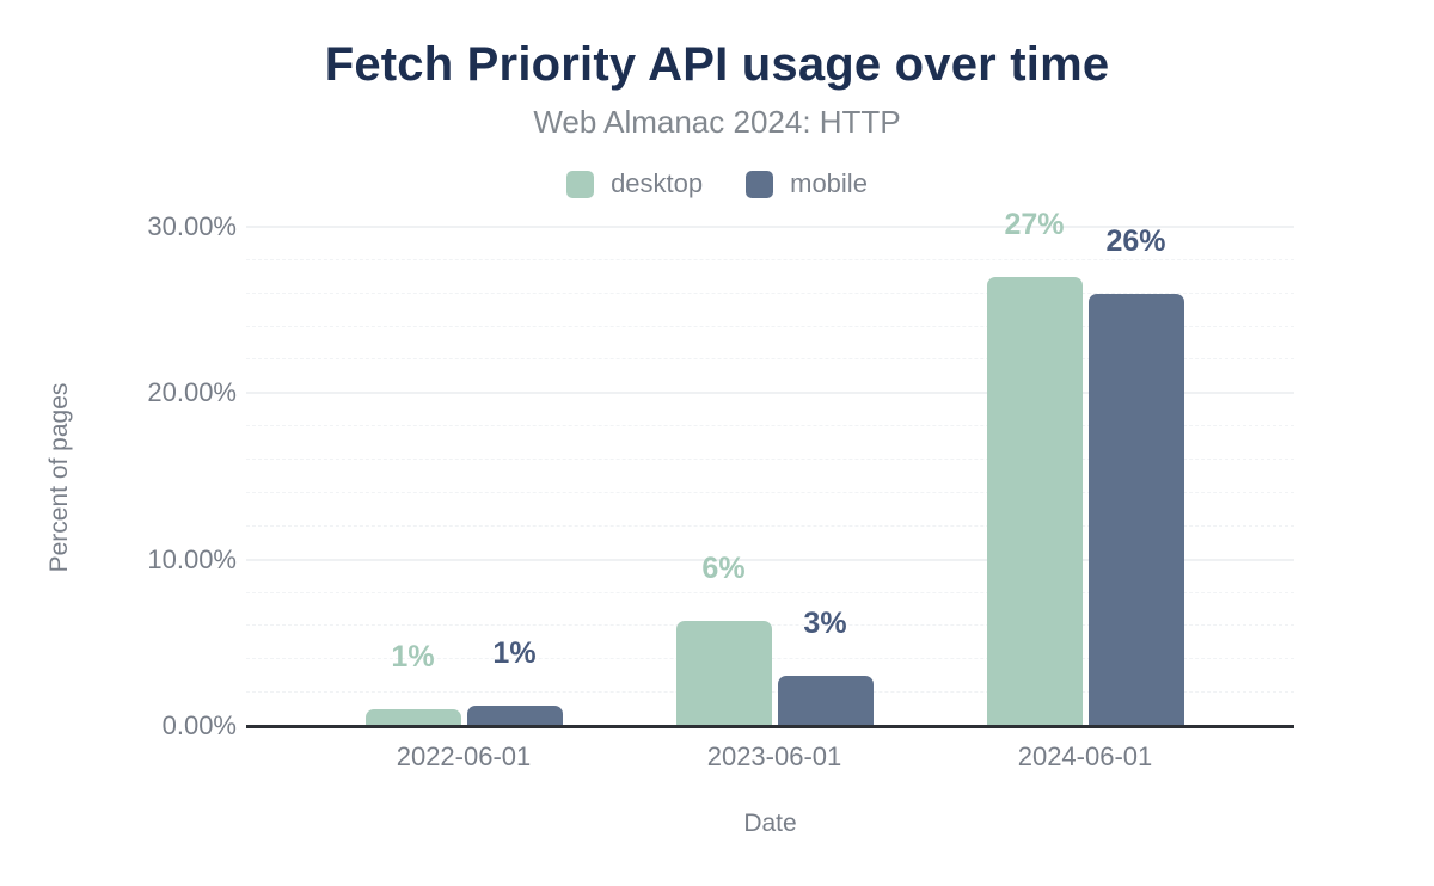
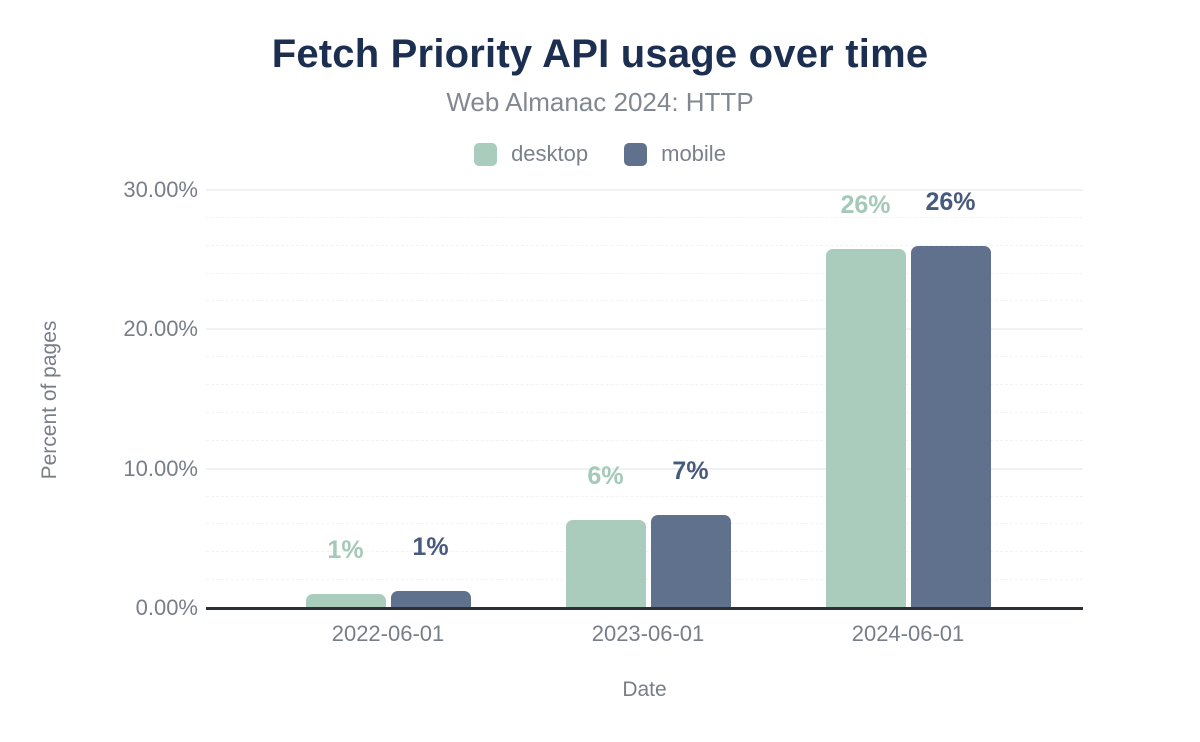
mobile/2023-06-01: 3% -> 7%
desktop/2024-06-01: 27% -> 26%
